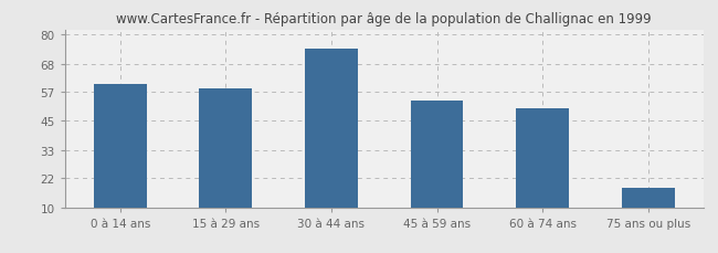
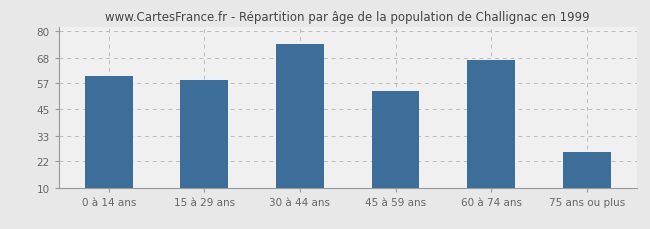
60 à 74 ans: 50 -> 67
75 ans ou plus: 18 -> 26
